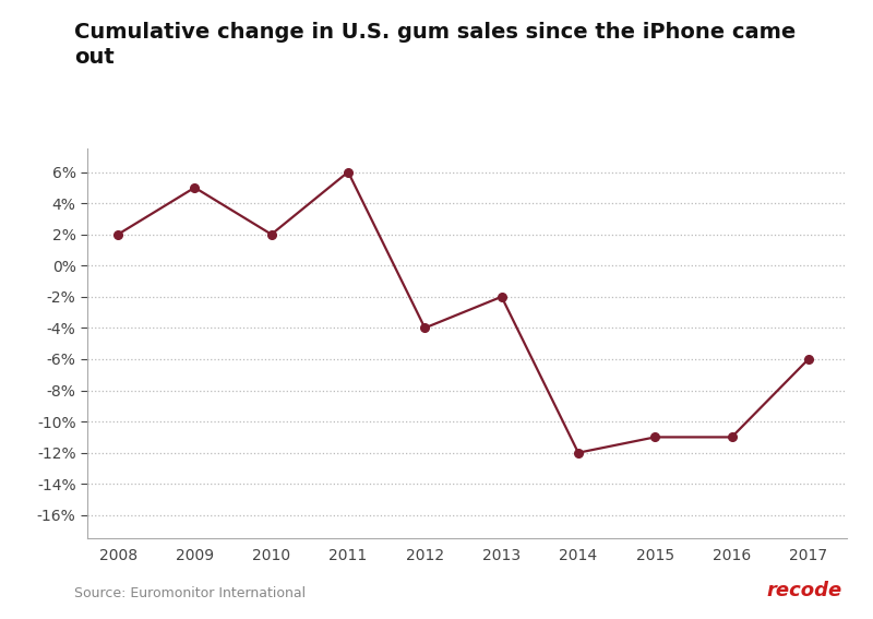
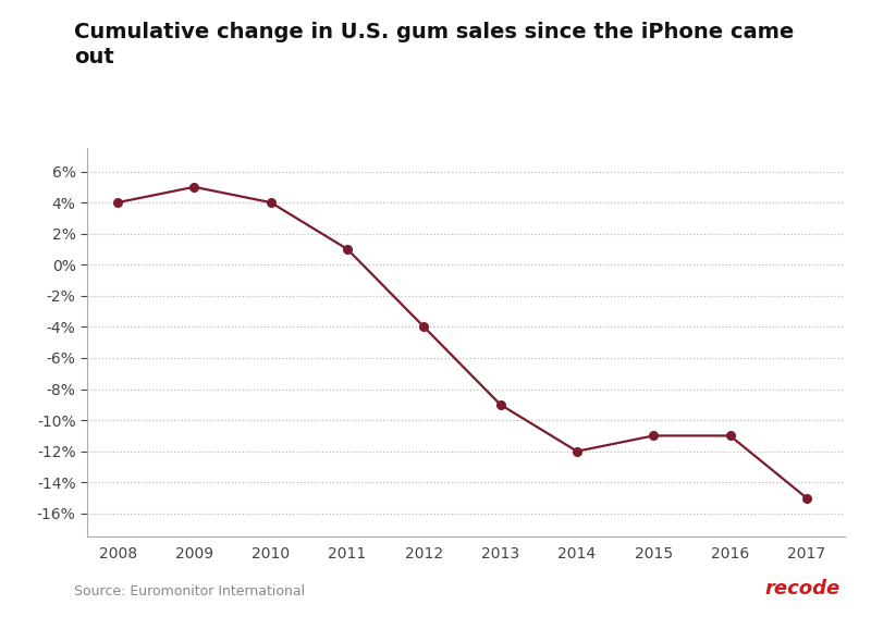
2008: 2% -> 4%
2010: 2% -> 4%
2011: 6% -> 1%
2013: -2% -> -9%
2017: -6% -> -15%
